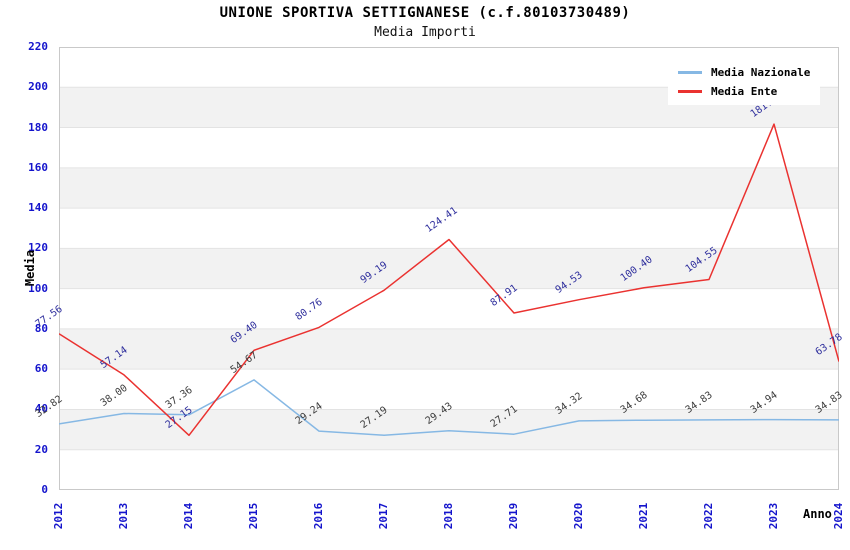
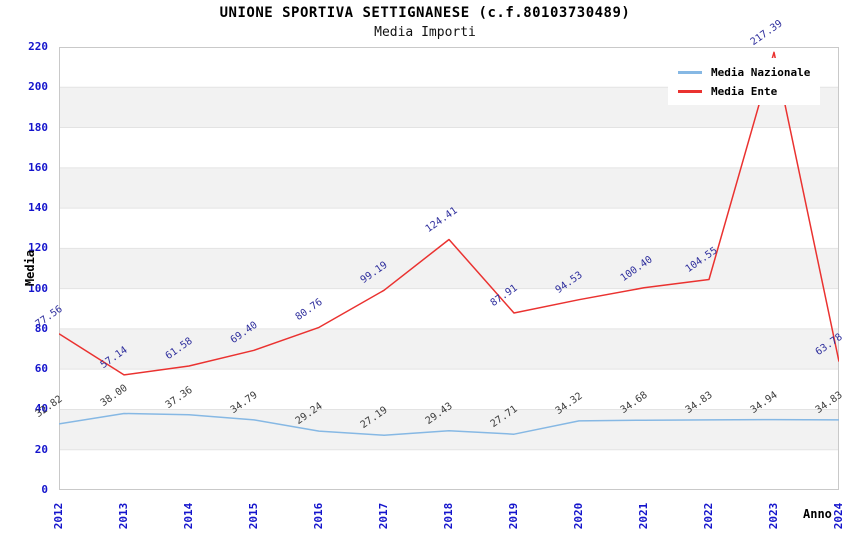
Media Ente/2014: 27.15 -> 61.58
Media Nazionale/2015: 54.67 -> 34.79
Media Ente/2023: 181.69 -> 217.39
